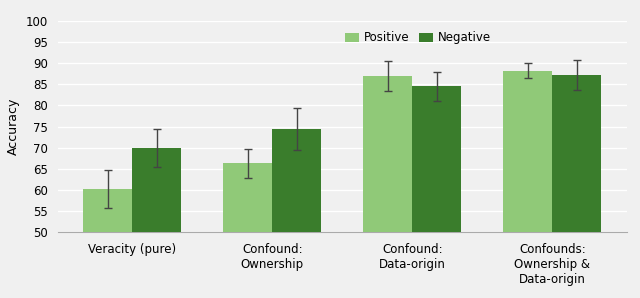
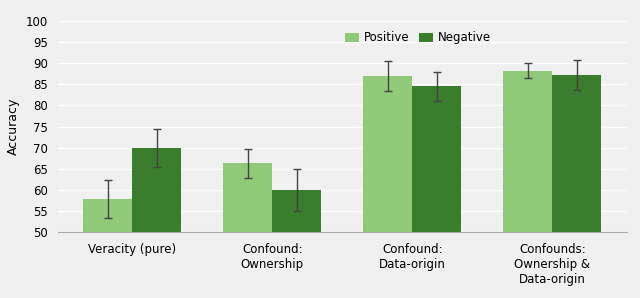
Positive/Veracity (pure): 60.3 -> 58.0
Negative/Confound: Ownership: 74.5 -> 60.0
